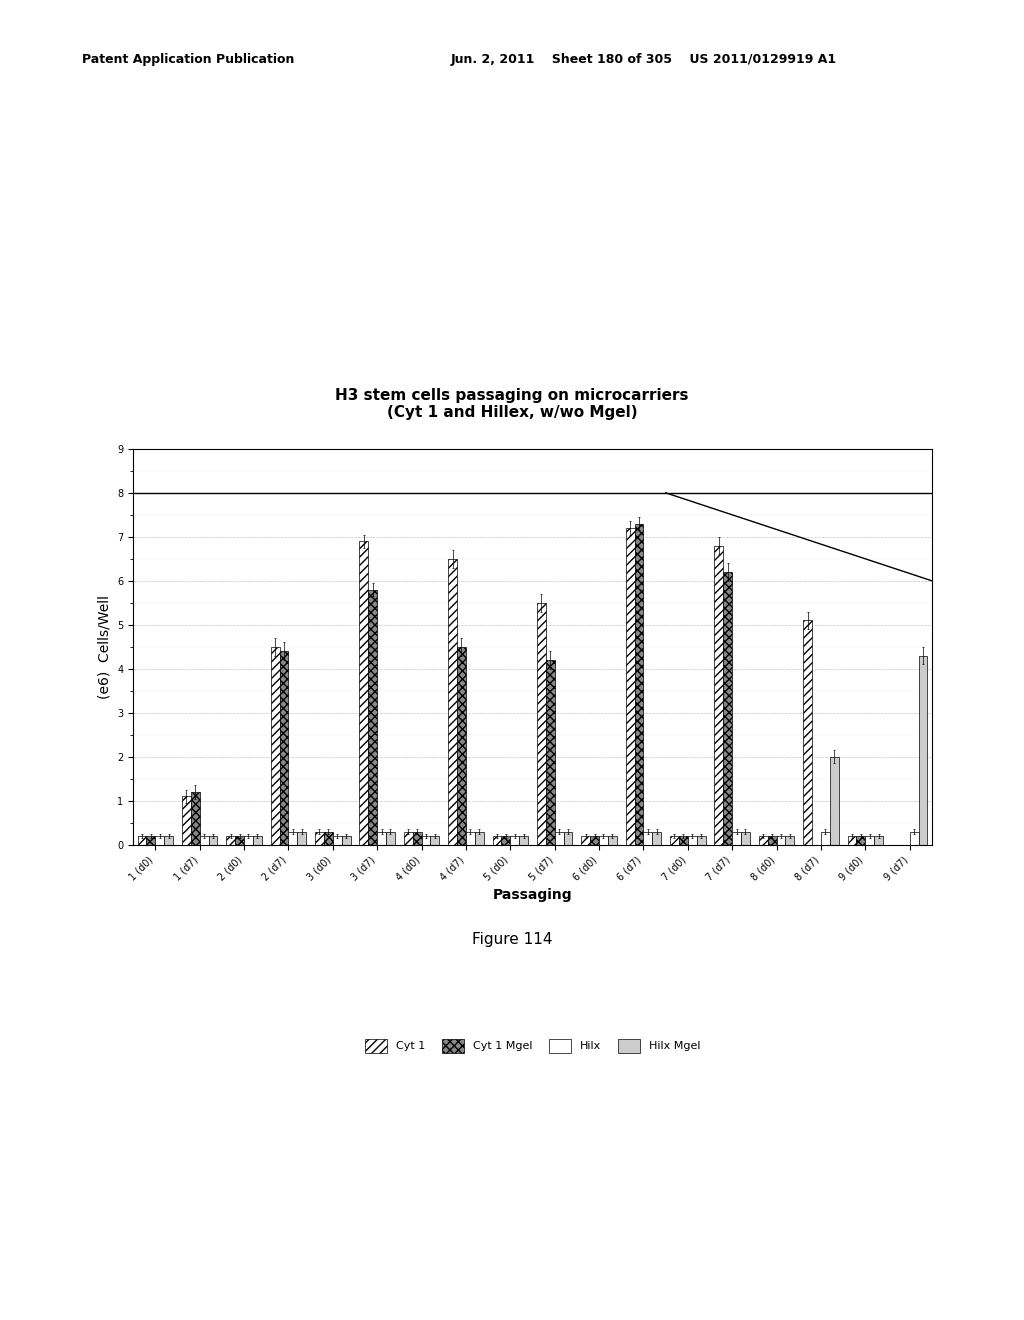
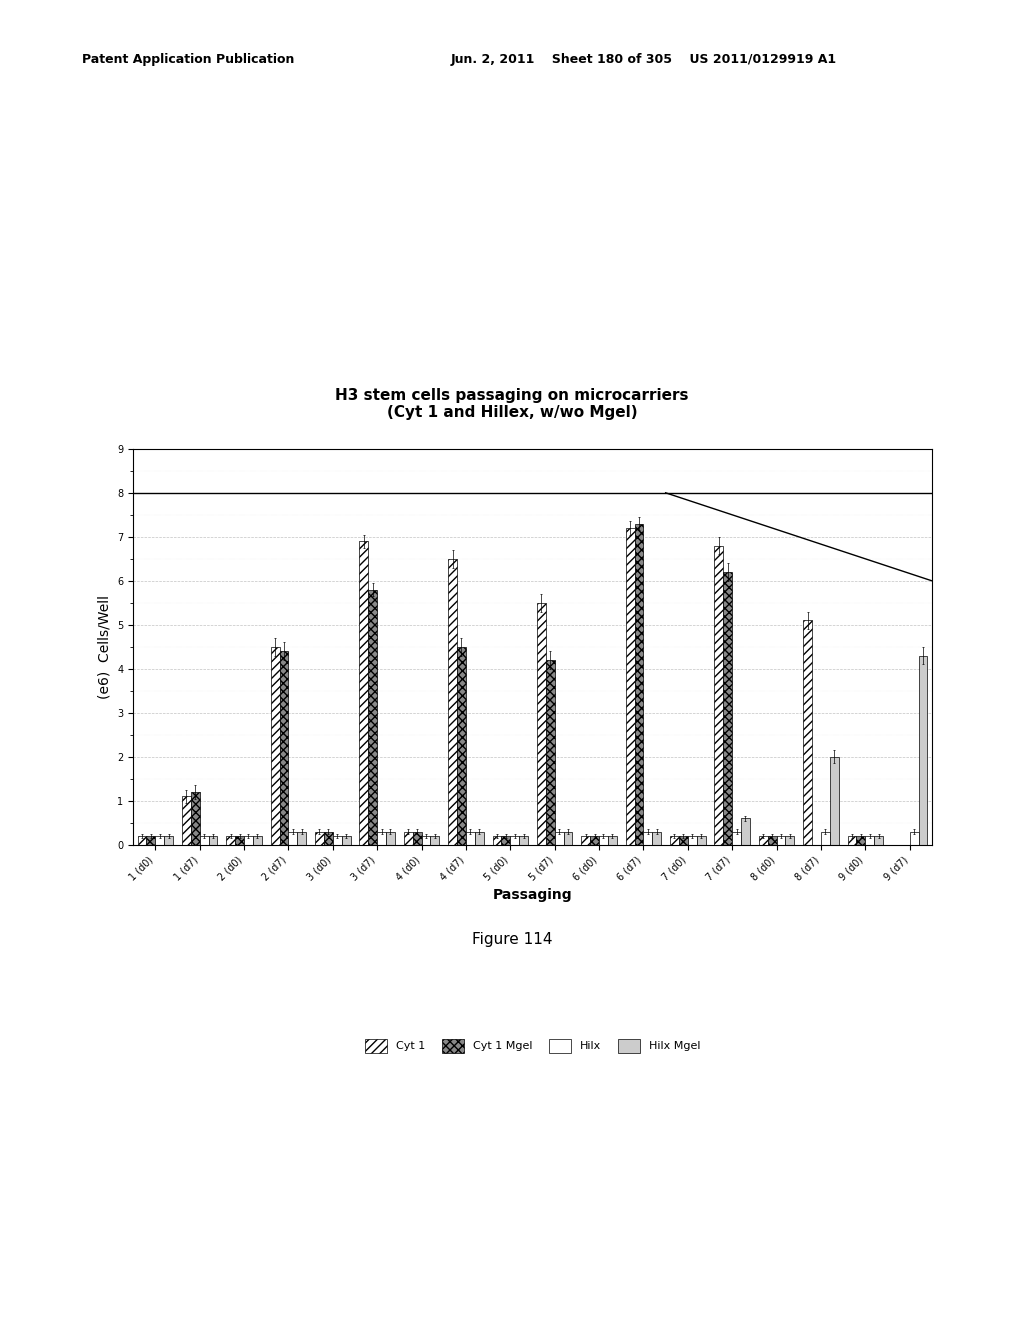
Hilx Mgel/7 (d7): 0.3 -> 0.6
